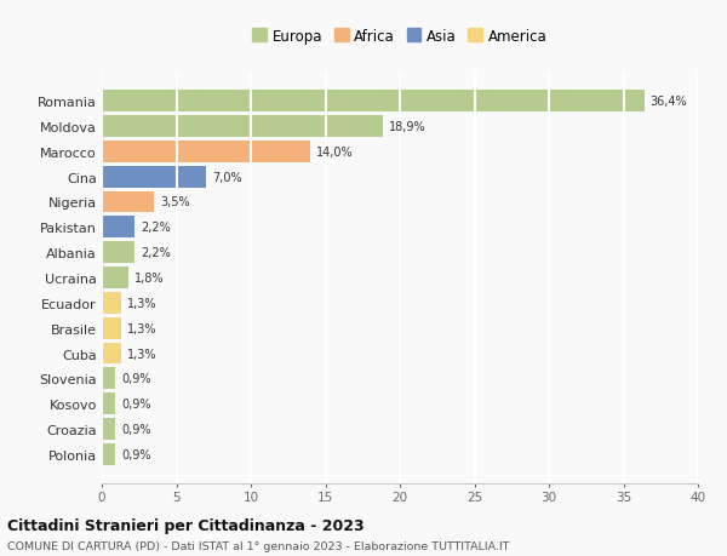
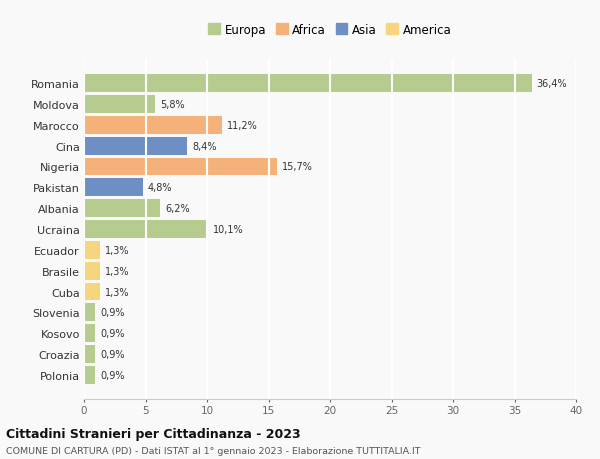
Moldova: 18,9% -> 5,8%
Marocco: 14,0% -> 11,2%
Cina: 7,0% -> 8,4%
Nigeria: 3,5% -> 15,7%
Pakistan: 2,2% -> 4,8%
Albania: 2,2% -> 6,2%
Ucraina: 1,8% -> 10,1%
